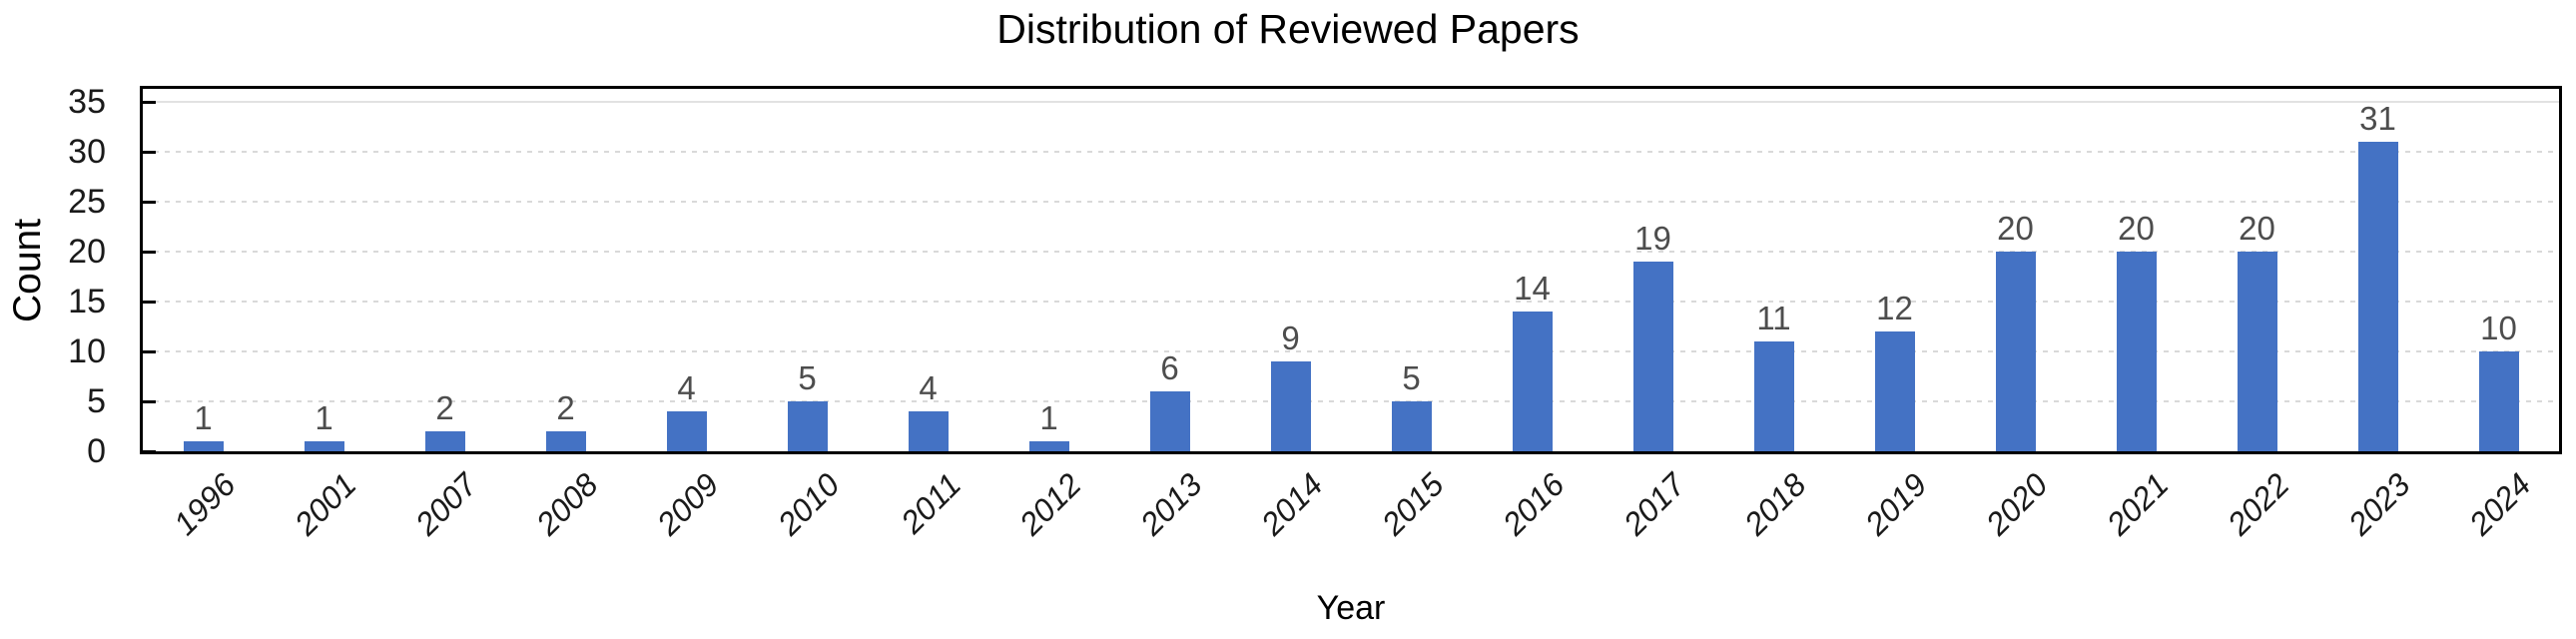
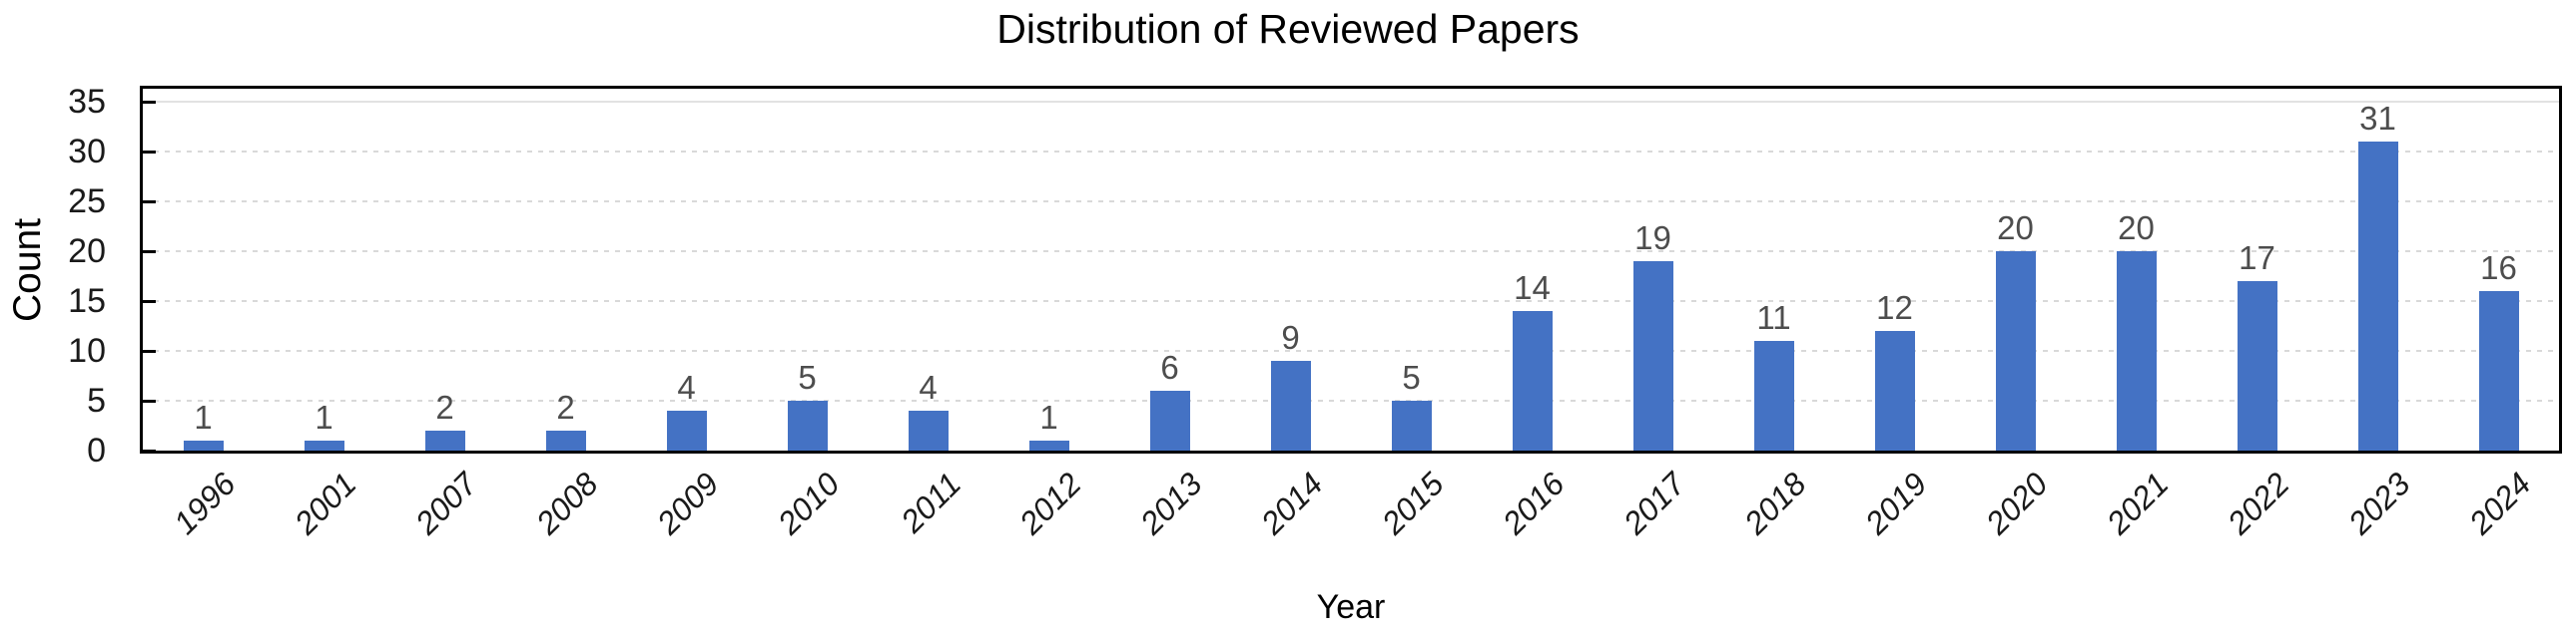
2022: 20 -> 17
2024: 10 -> 16
